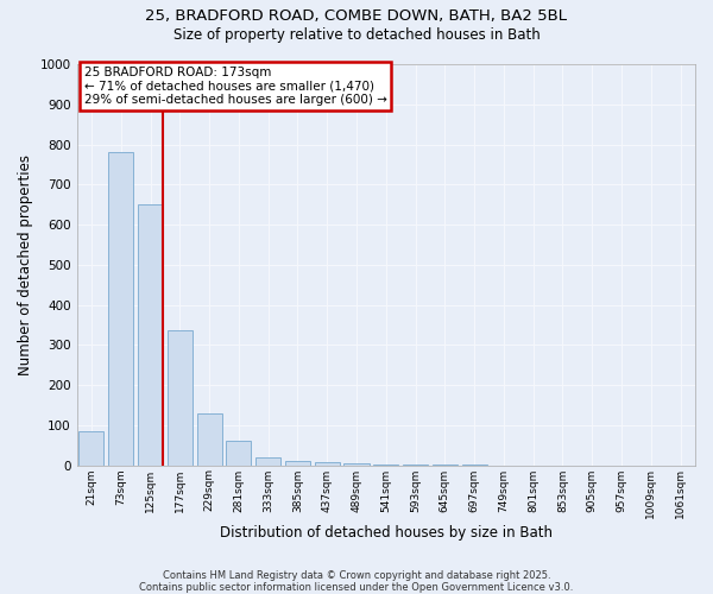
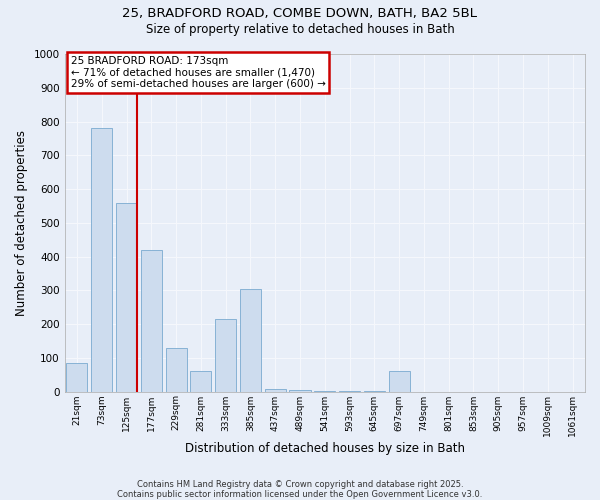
125sqm: 650 -> 560
177sqm: 335 -> 420
333sqm: 20 -> 215
385sqm: 10 -> 305
697sqm: 1 -> 60
